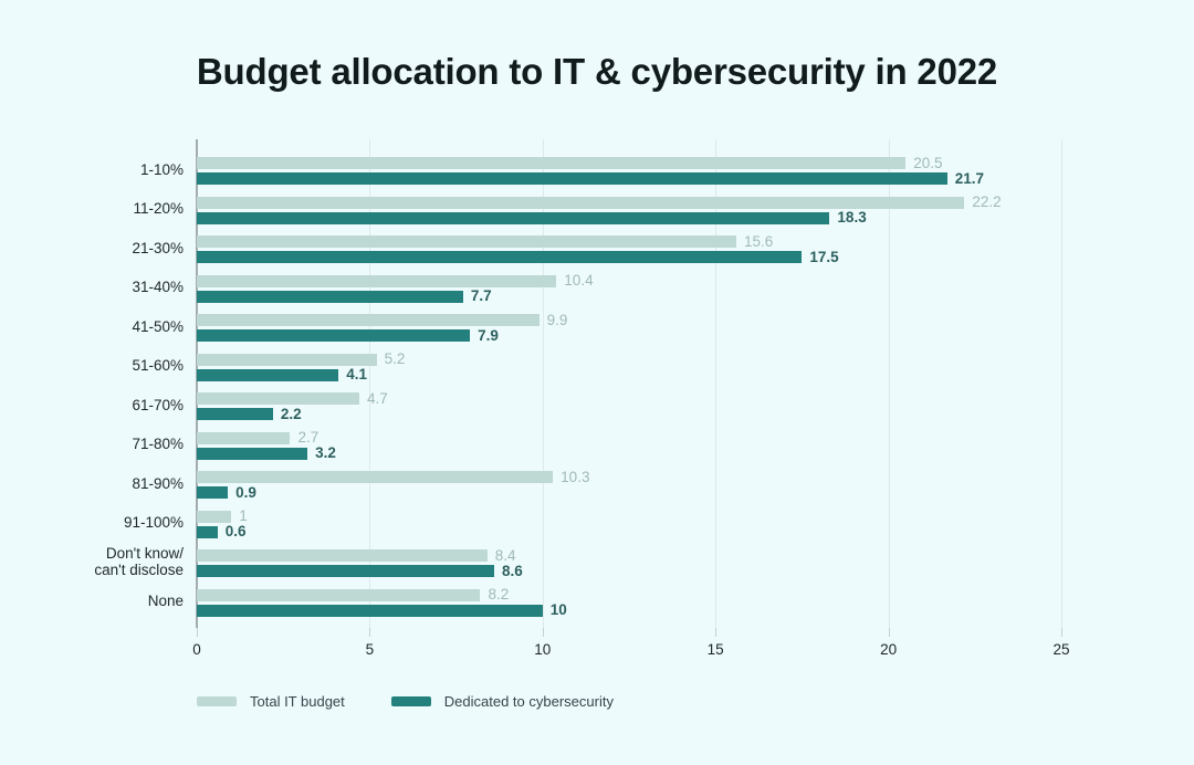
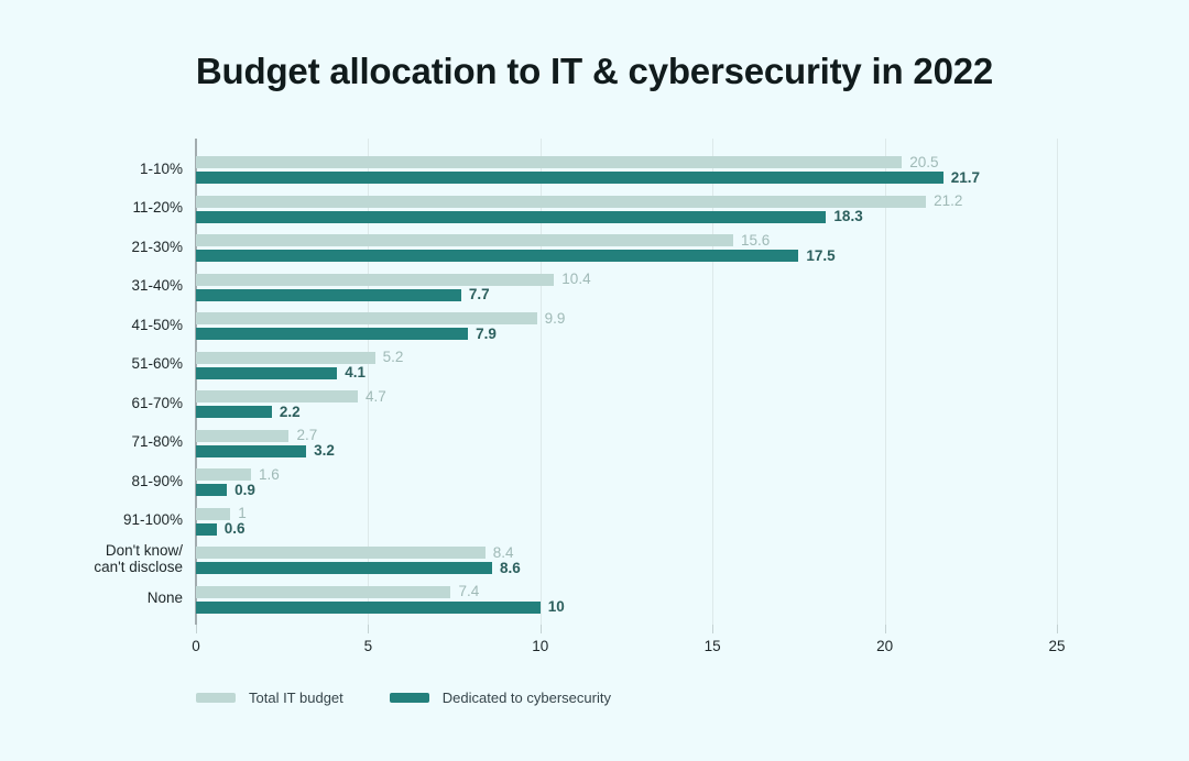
Total IT budget/11-20%: 22.2 -> 21.2
Total IT budget/81-90%: 10.3 -> 1.6
Total IT budget/None: 8.2 -> 7.4
